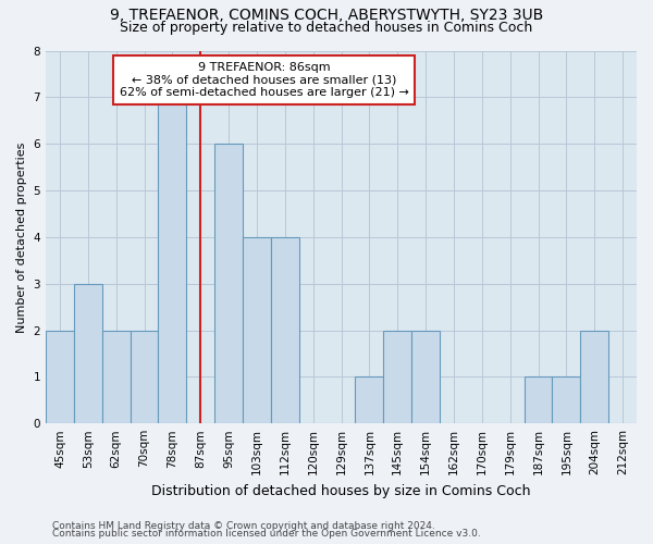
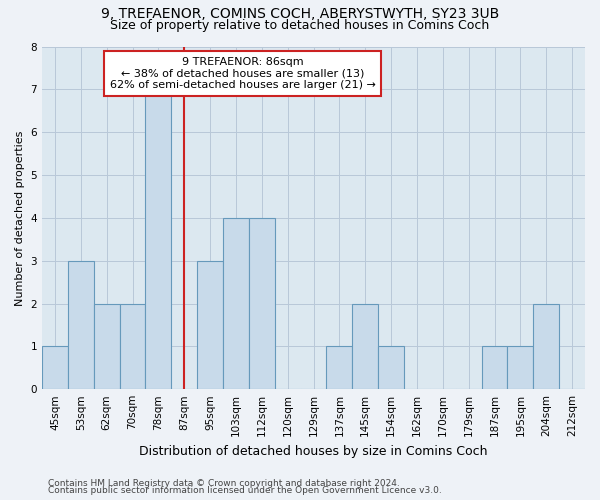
45sqm: 2 -> 1
95sqm: 6 -> 3
154sqm: 2 -> 1
